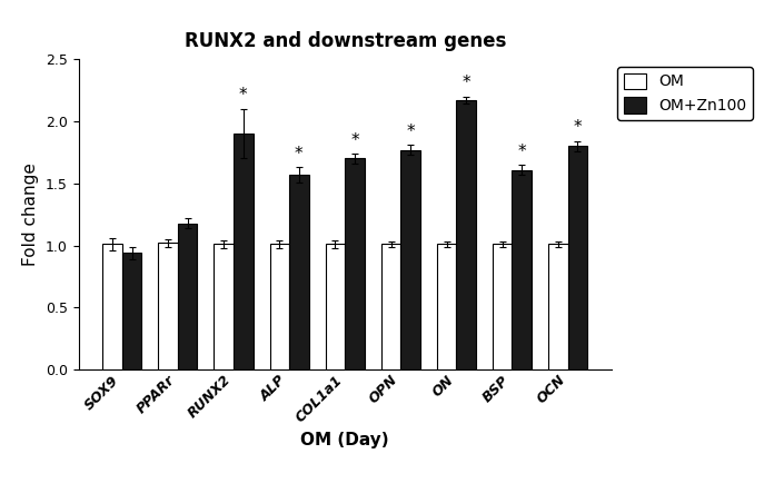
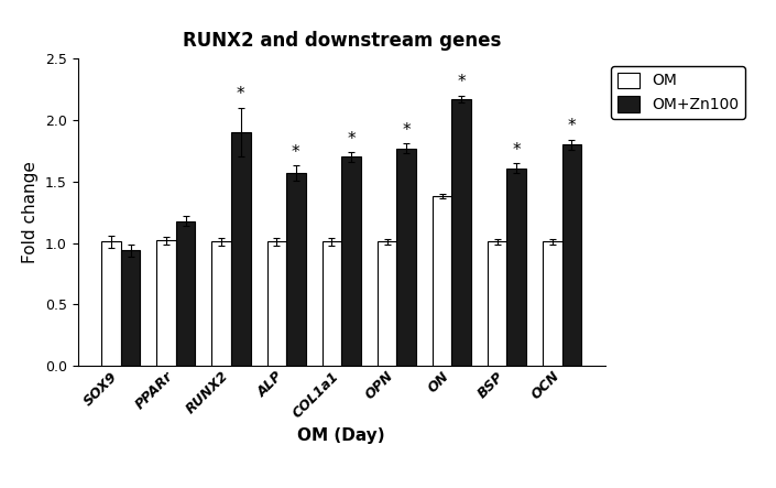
OM/ON: 1.01 -> 1.38
